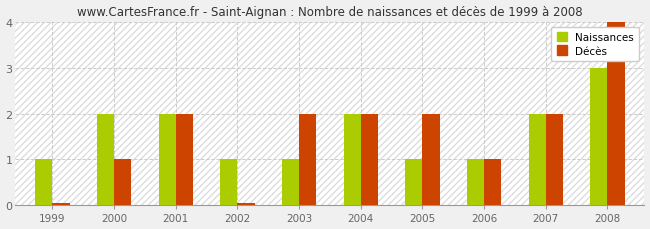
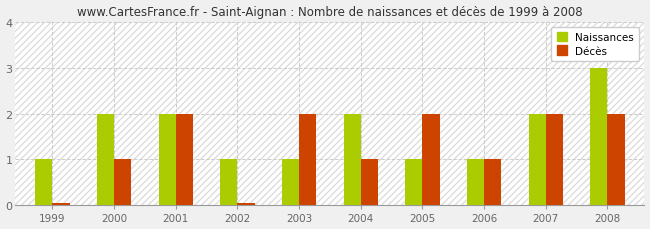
Décès/2004: 2.00 -> 1.00
Décès/2008: 4.00 -> 2.00
